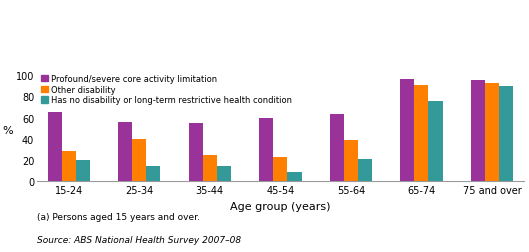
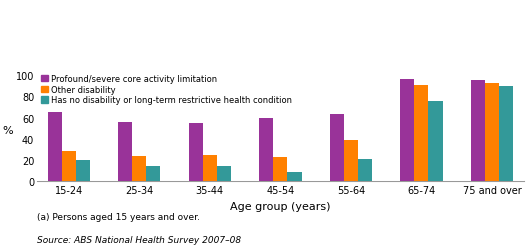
Other disability/25-34: 40 -> 24
